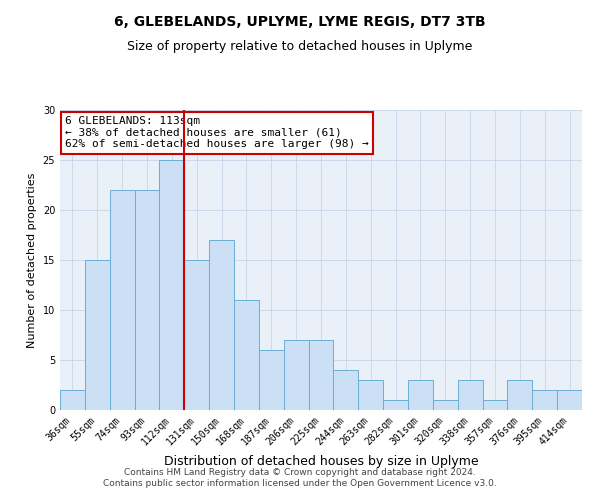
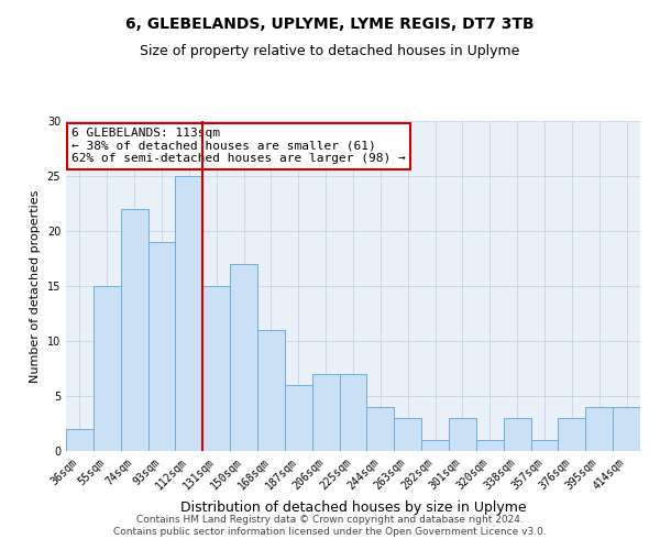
93sqm: 22 -> 19
395sqm: 2 -> 4
414sqm: 2 -> 4
